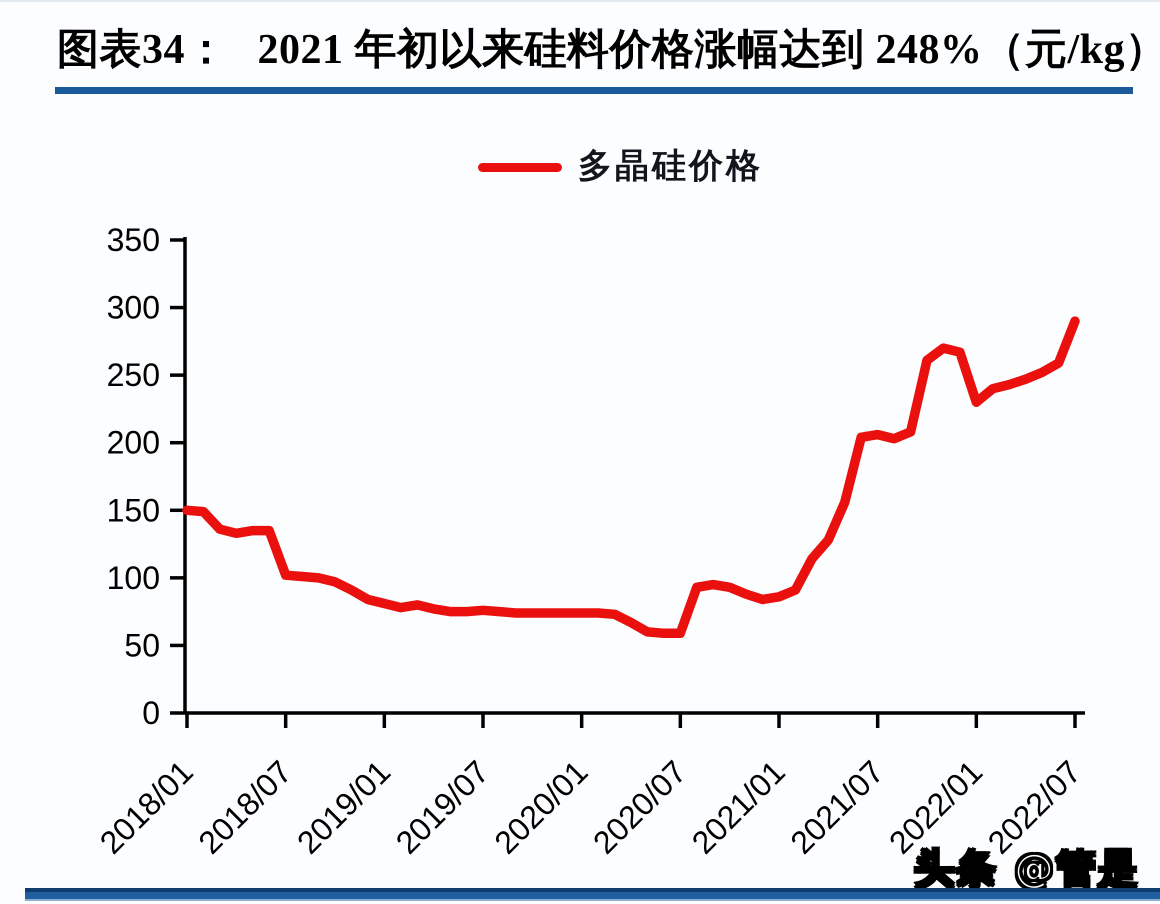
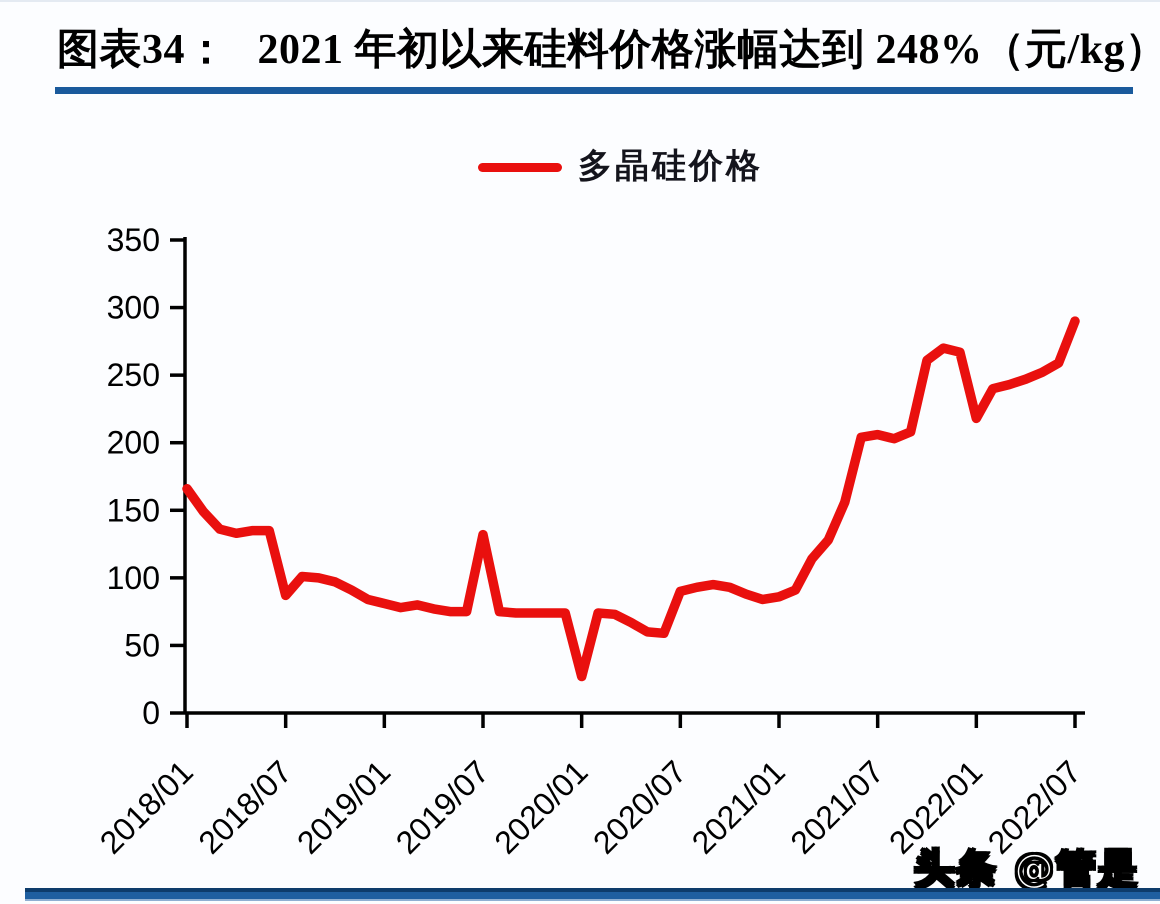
2018/01: 150 -> 166
2018/07: 102 -> 87
2019/07: 76 -> 132
2020/01: 74 -> 27
2020/07: 59 -> 90
2022/01: 230 -> 218
